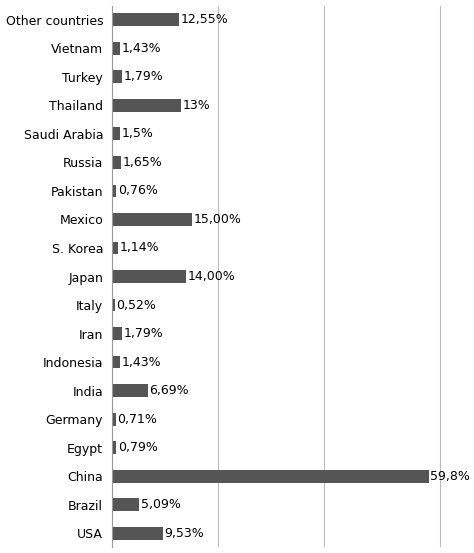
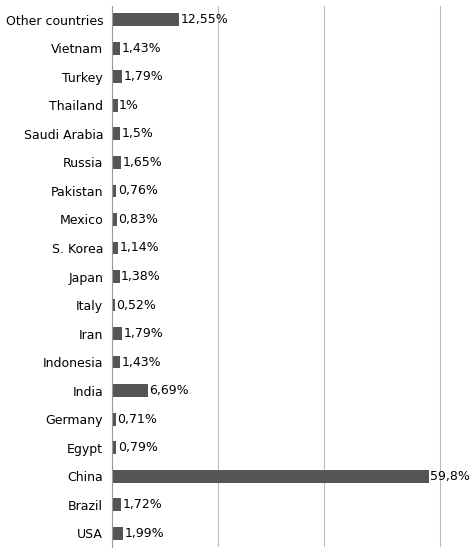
Thailand: 13% -> 1%
Mexico: 15,00% -> 0,83%
Japan: 14,00% -> 1,38%
Brazil: 5,09% -> 1,72%
USA: 9,53% -> 1,99%
